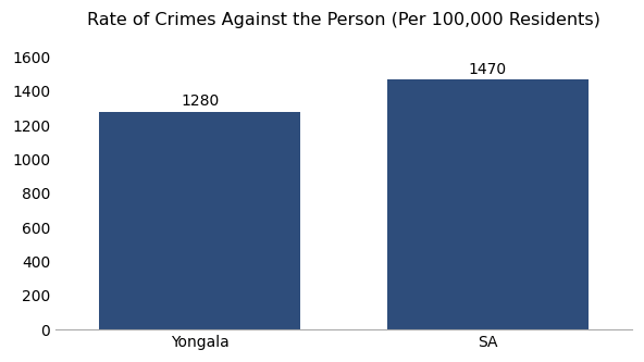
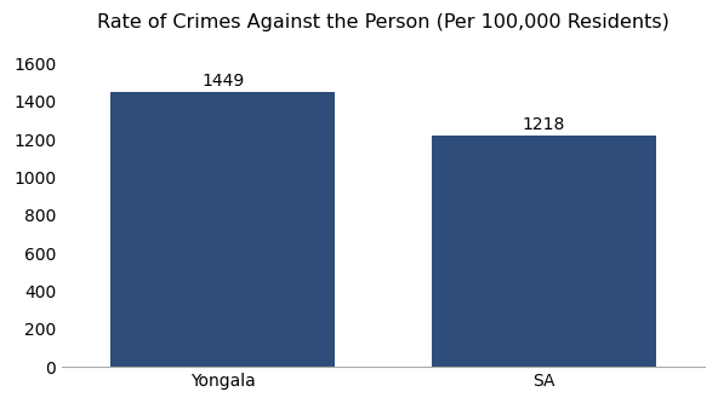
Yongala: 1280 -> 1449
SA: 1470 -> 1218
